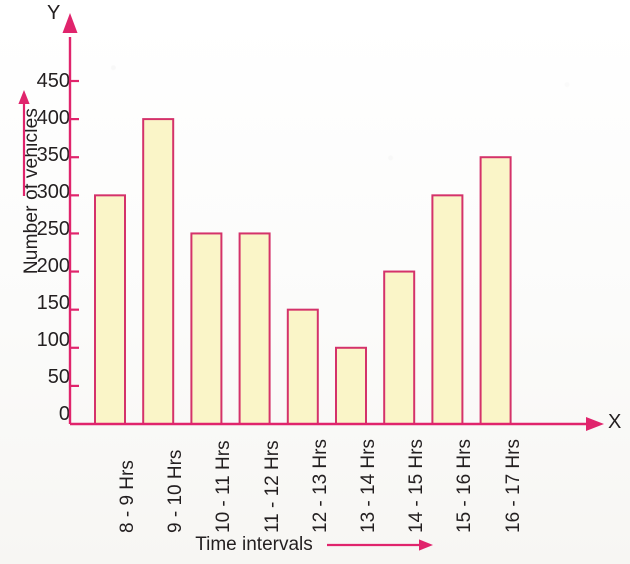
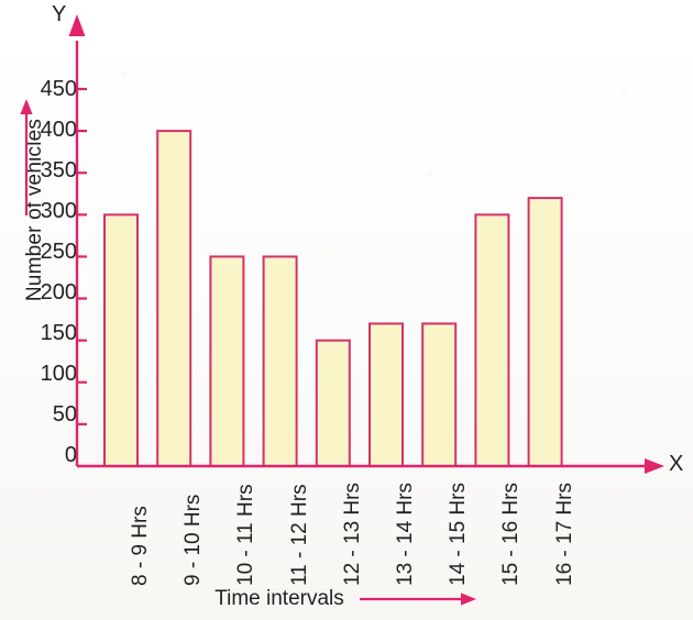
13 - 14 Hrs: 100 -> 170
14 - 15 Hrs: 200 -> 170
16 - 17 Hrs: 350 -> 320
